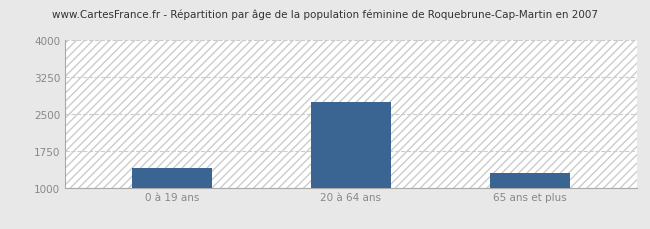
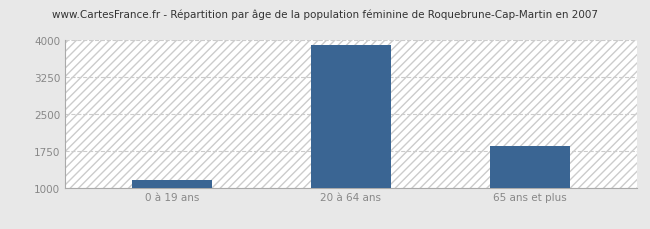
0 à 19 ans: 1400 -> 1150
20 à 64 ans: 2750 -> 3900
65 ans et plus: 1300 -> 1850
